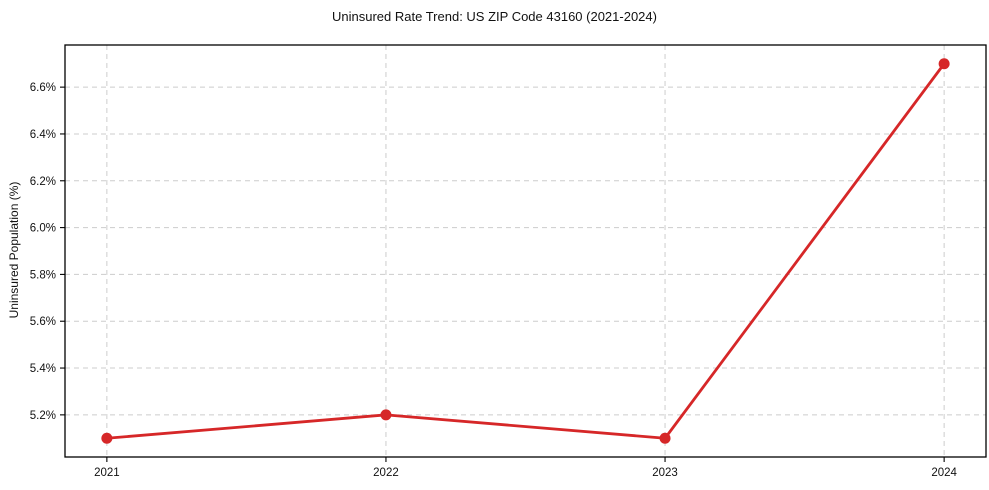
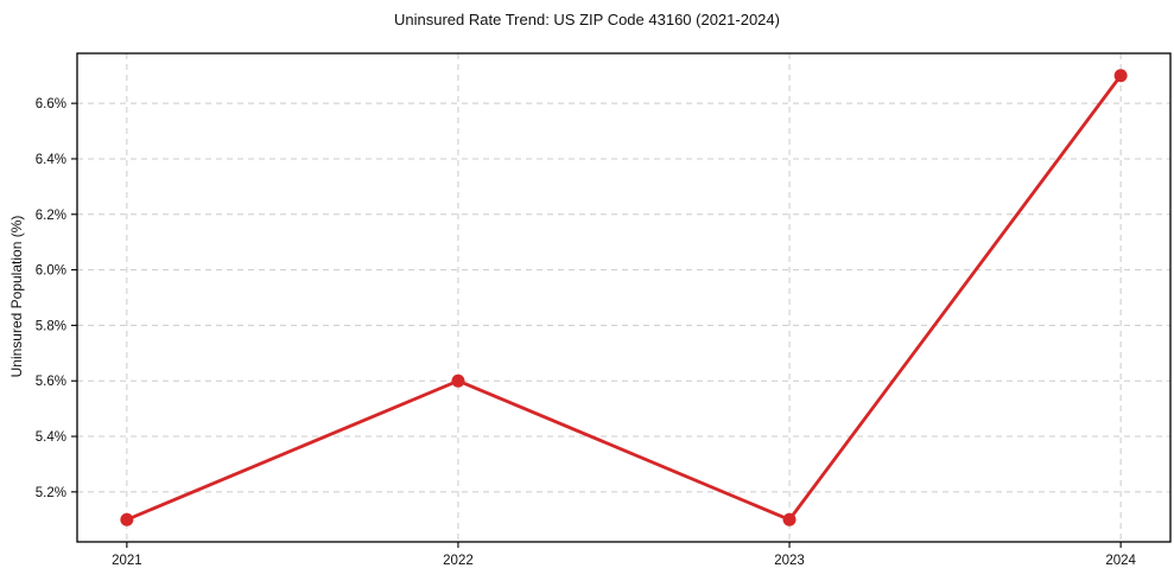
2022: 5.2% -> 5.6%
